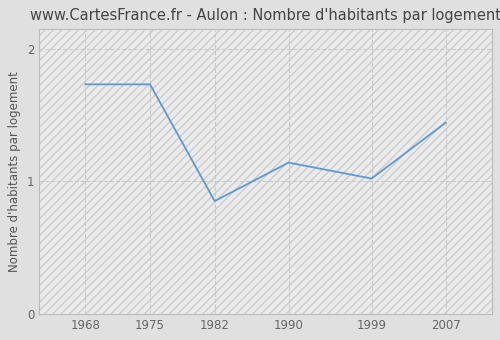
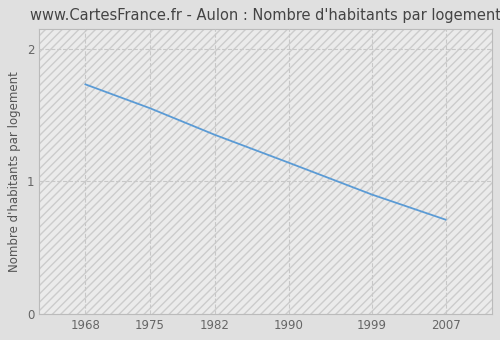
1975: 1.73 -> 1.55
1982: 0.85 -> 1.35
1999: 1.02 -> 0.90
2007: 1.44 -> 0.71
